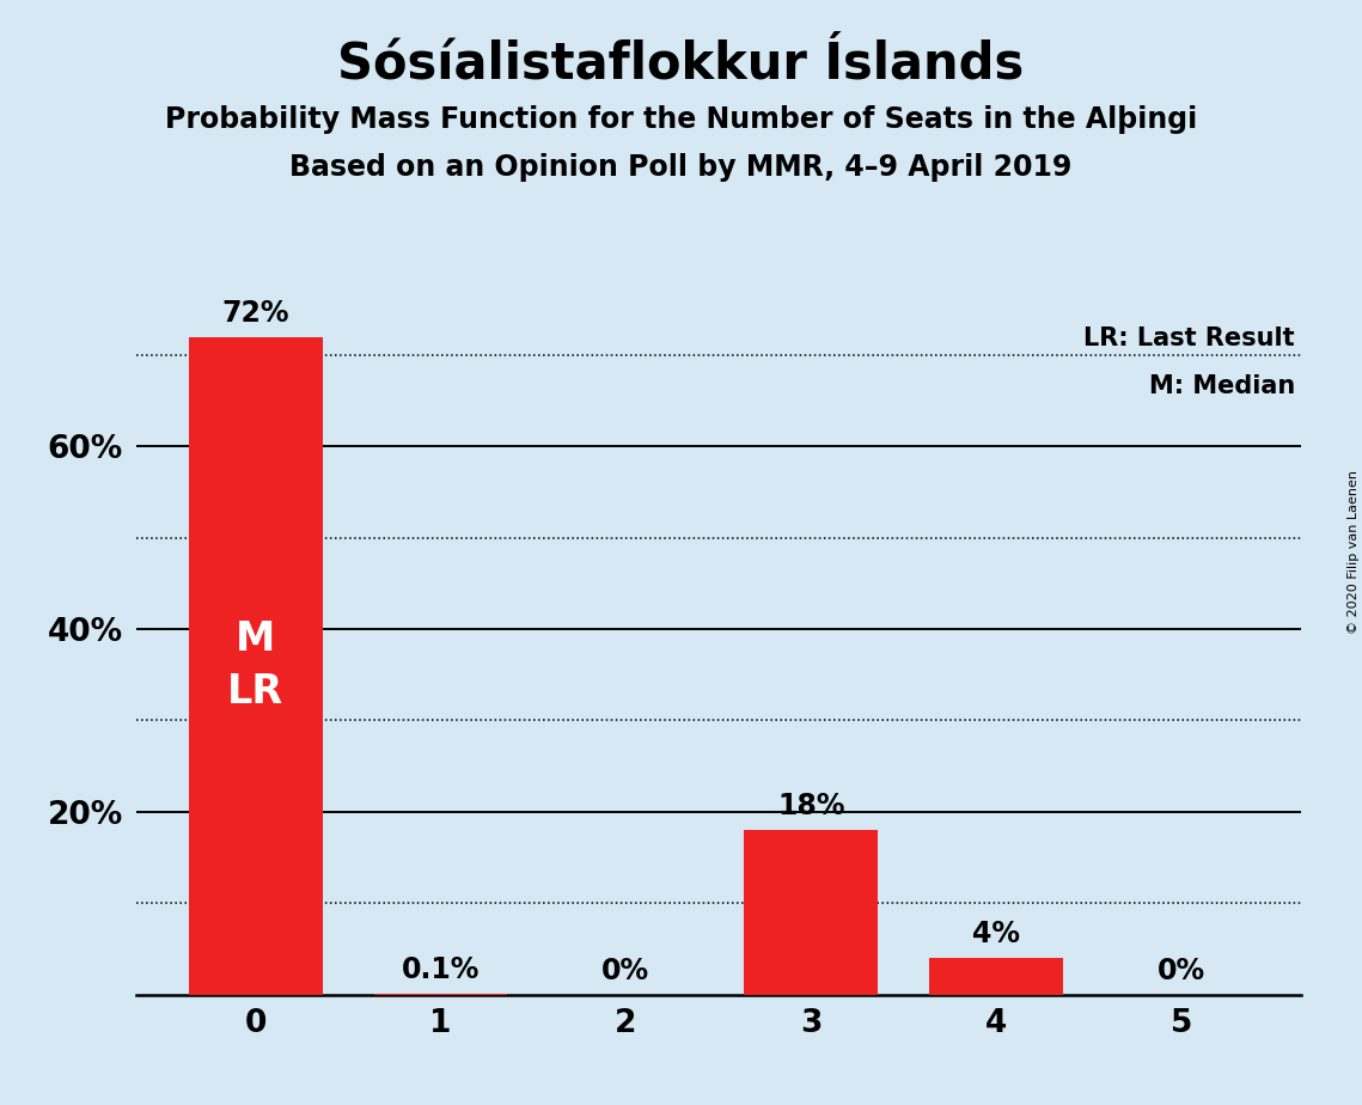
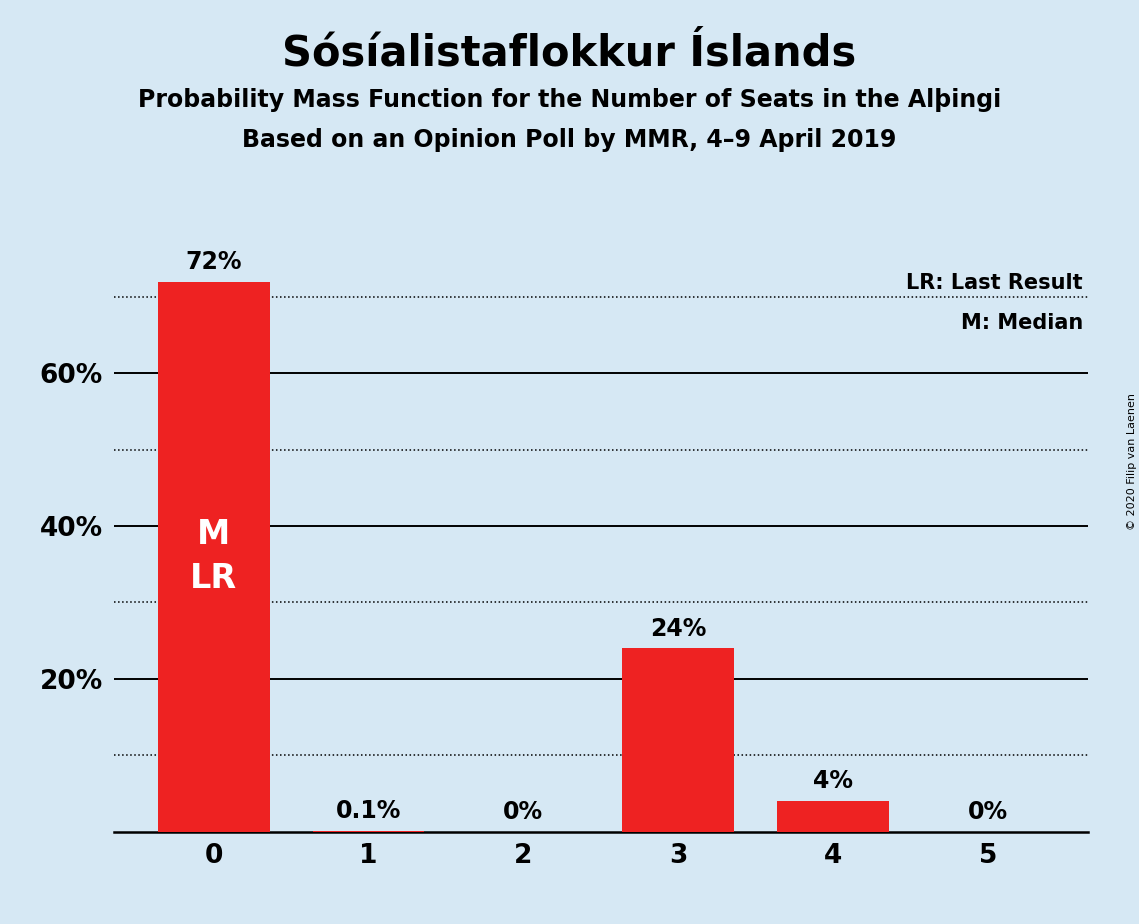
3: 18% -> 24%
